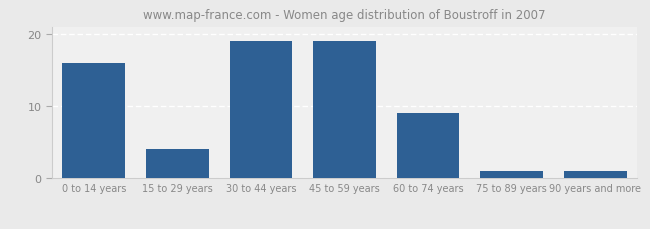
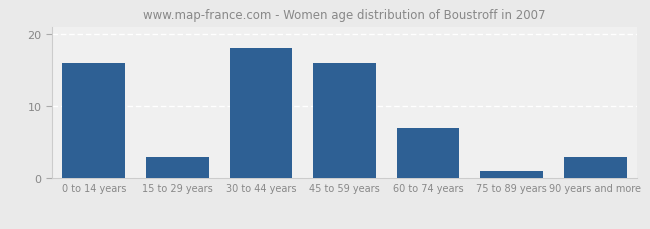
15 to 29 years: 4 -> 3
30 to 44 years: 19 -> 18
45 to 59 years: 19 -> 16
60 to 74 years: 9 -> 7
90 years and more: 1 -> 3
